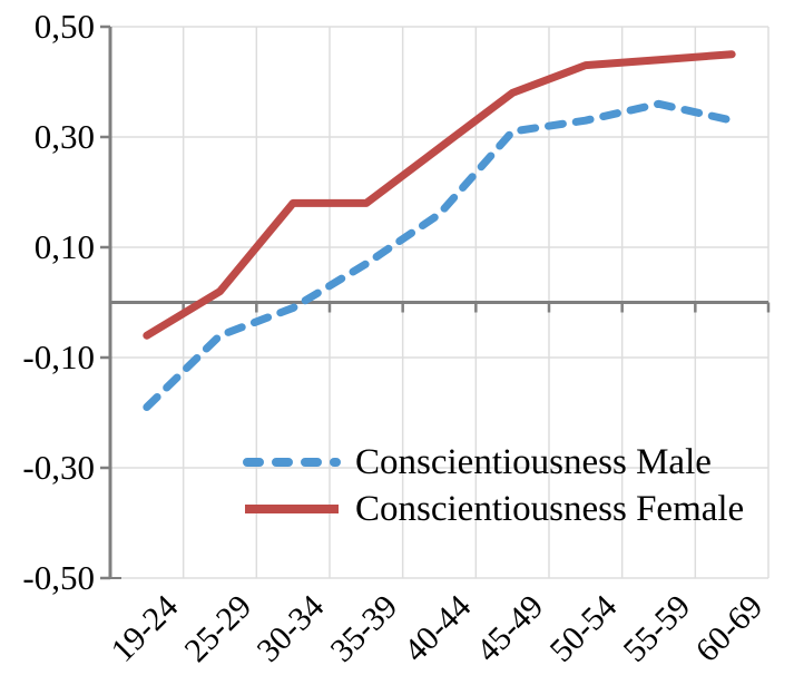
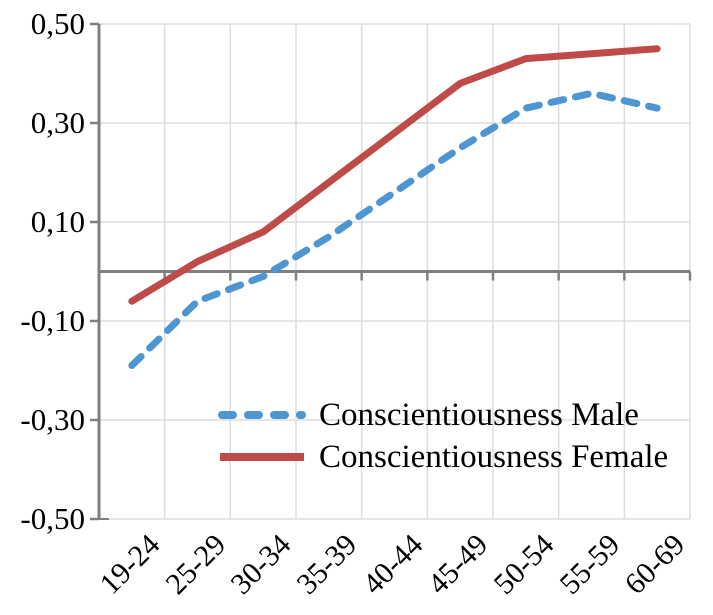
Conscientiousness Female/30-34: 0,18 -> 0,08
Conscientiousness Male/45-49: 0,31 -> 0,25
